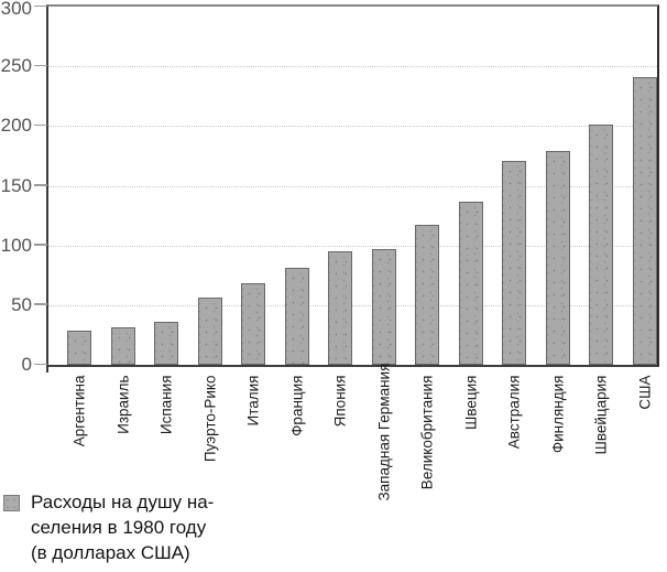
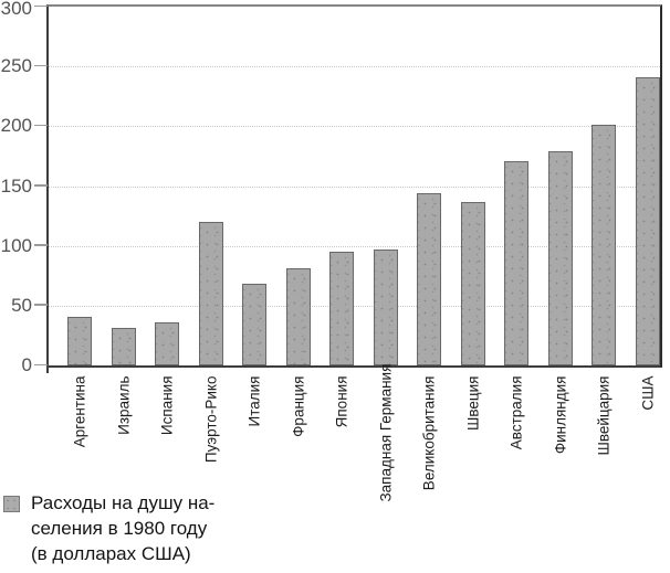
Аргентина: 29 -> 41
Пуэрто-Рико: 56 -> 120
Великобритания: 117 -> 144
